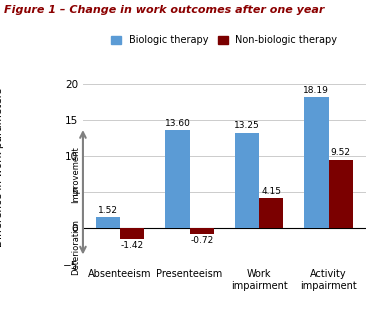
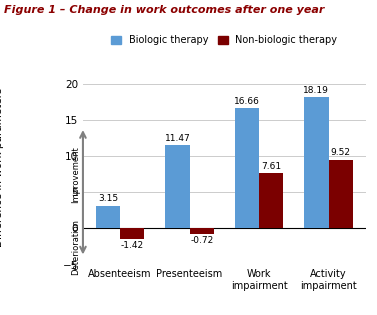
Biologic therapy/Absenteeism: 1.52 -> 3.15
Biologic therapy/Presenteeism: 13.60 -> 11.47
Biologic therapy/Work impairment: 13.25 -> 16.66
Non-biologic therapy/Work impairment: 4.15 -> 7.61
